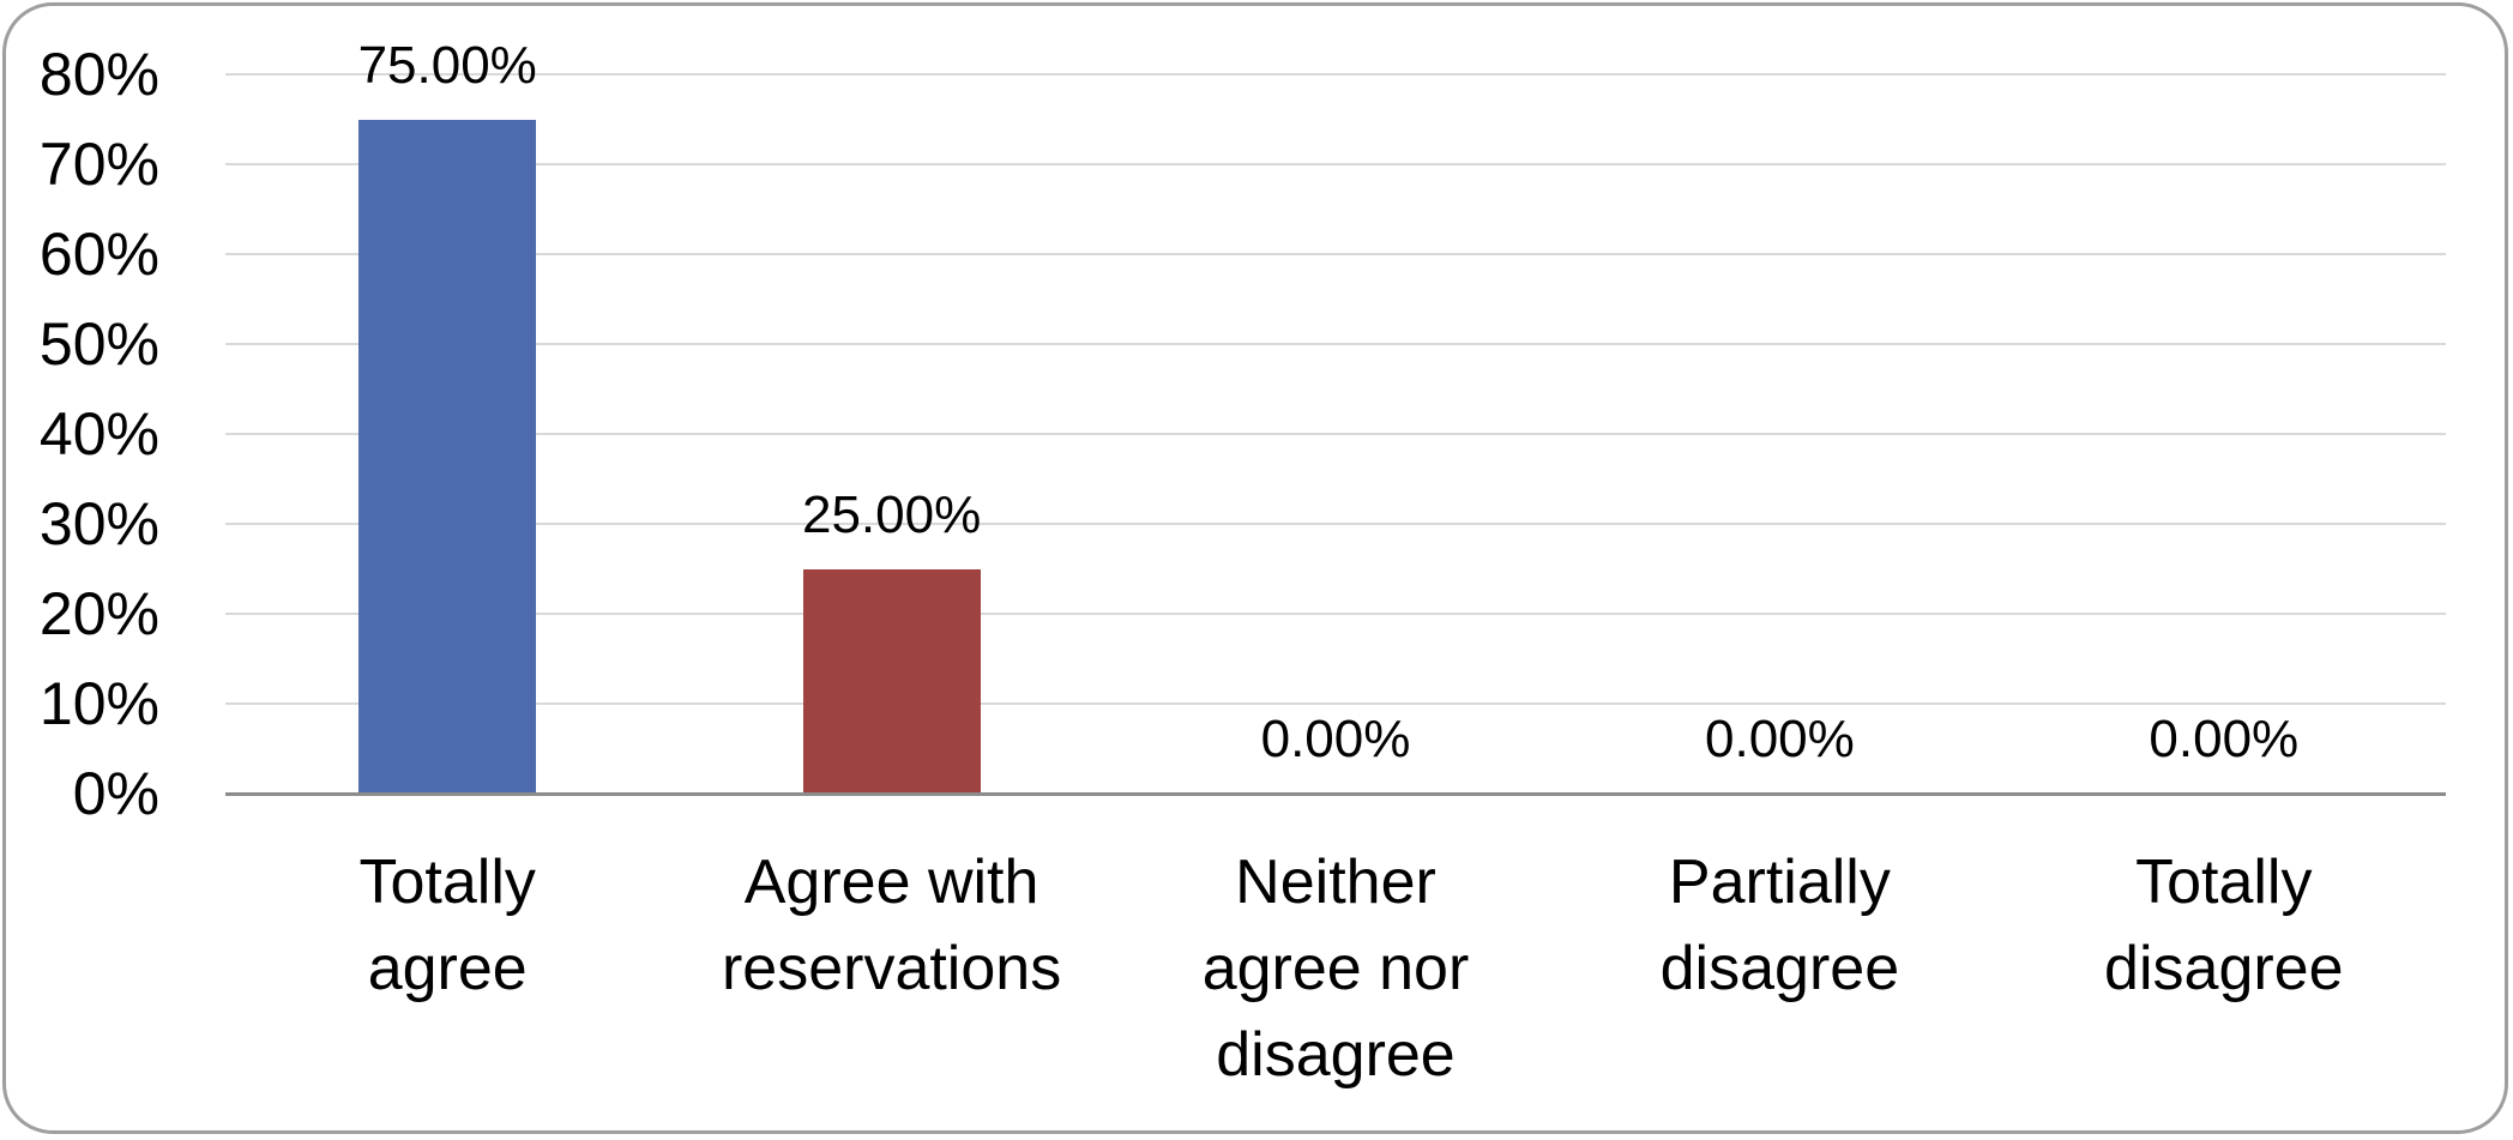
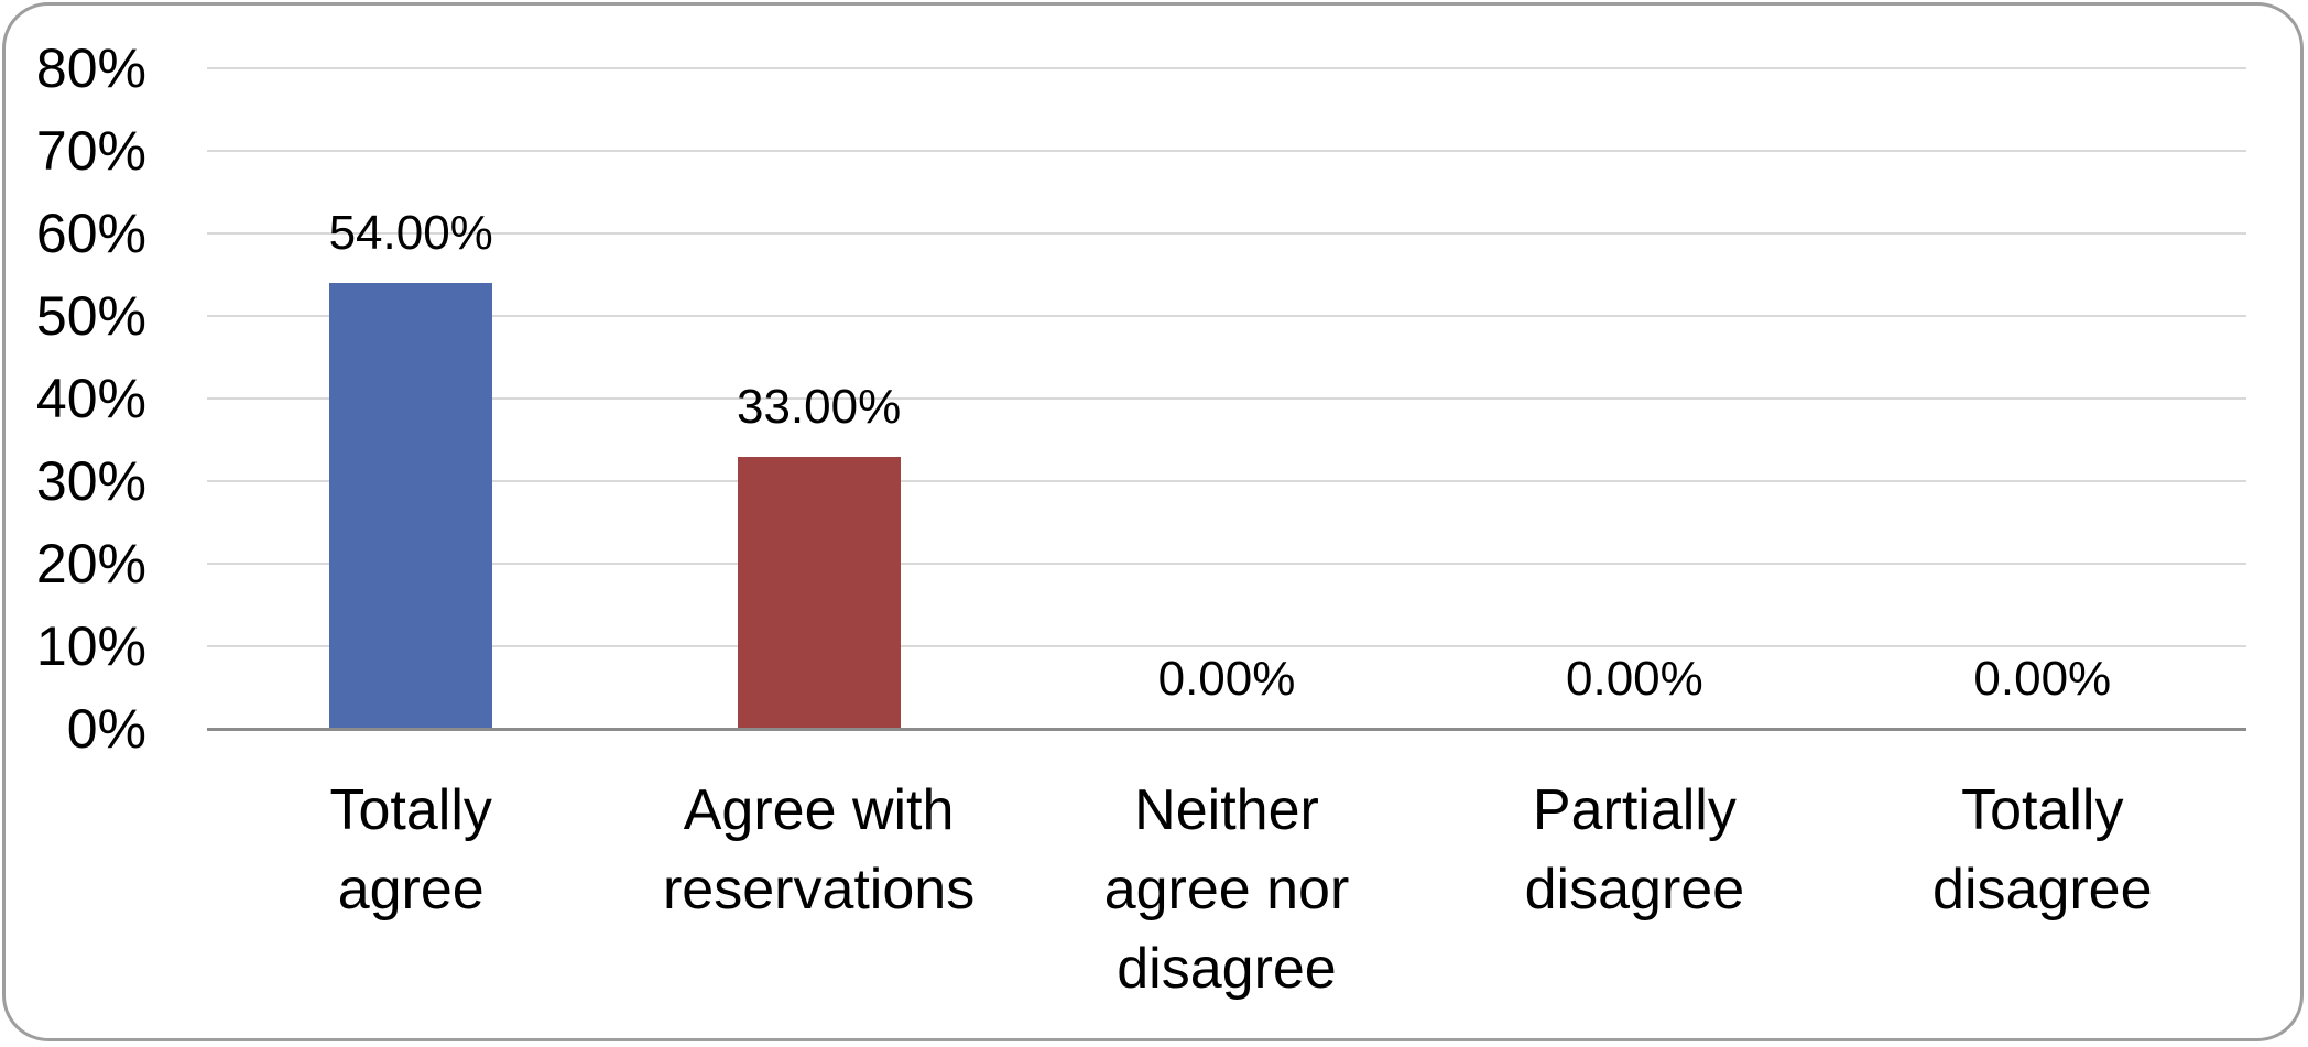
Totally agree: 75.00% -> 54.00%
Agree with reservations: 25.00% -> 33.00%
